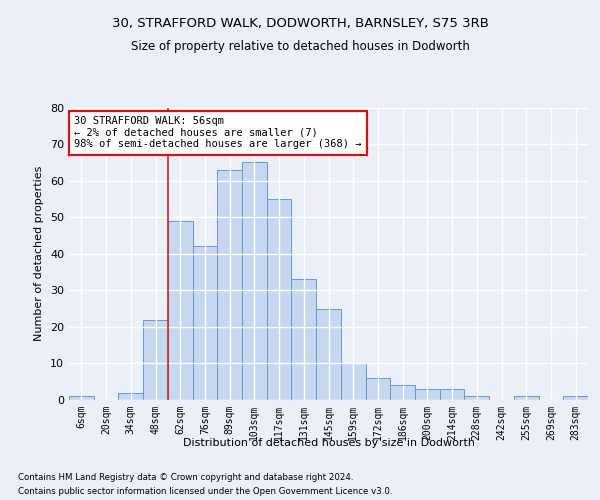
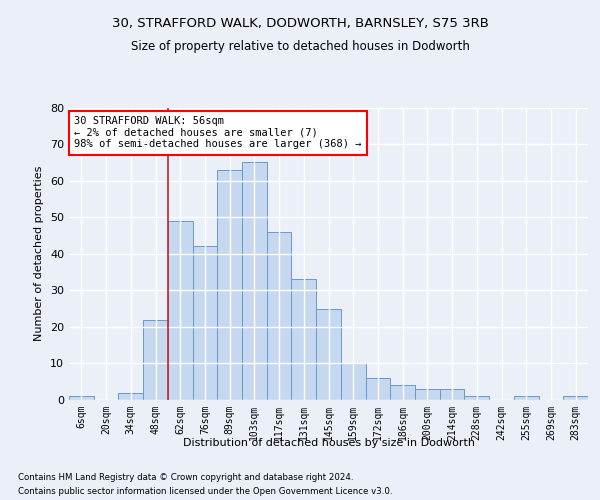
117sqm: 55 -> 46
